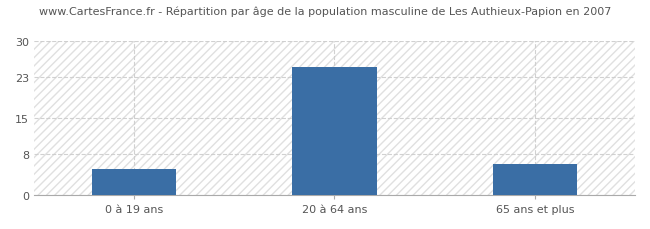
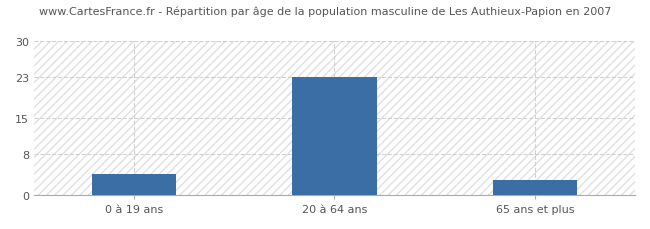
0 à 19 ans: 5 -> 4
20 à 64 ans: 25 -> 23
65 ans et plus: 6 -> 3
